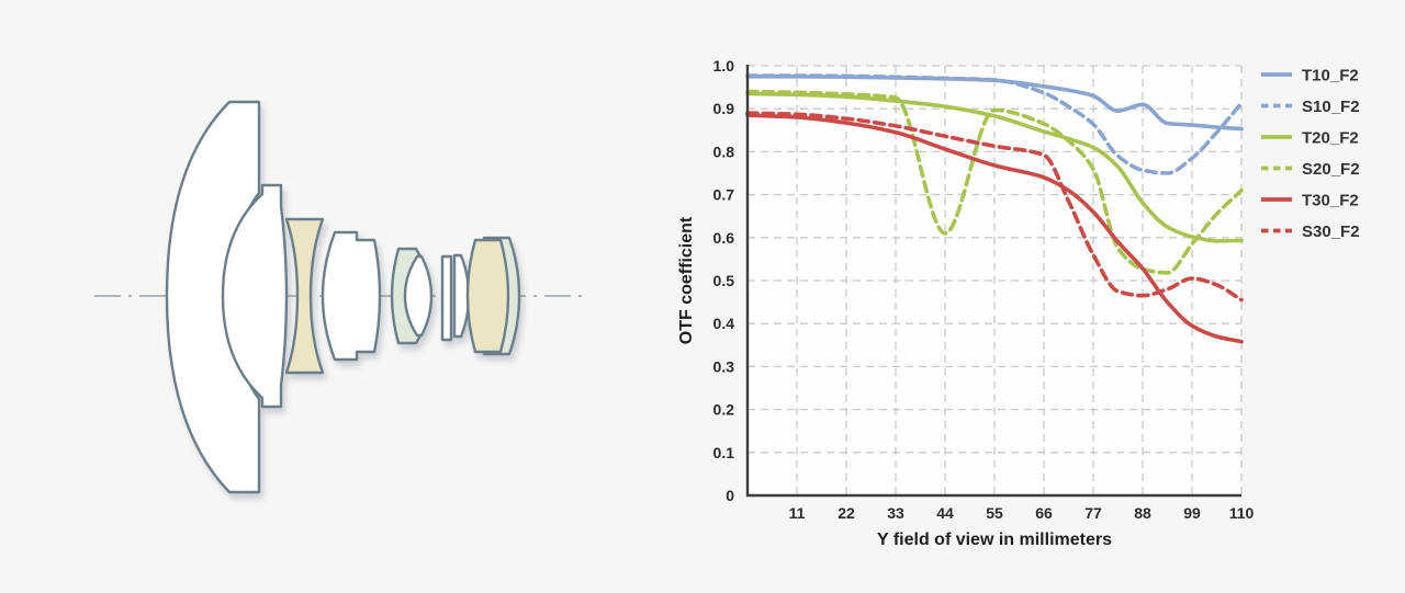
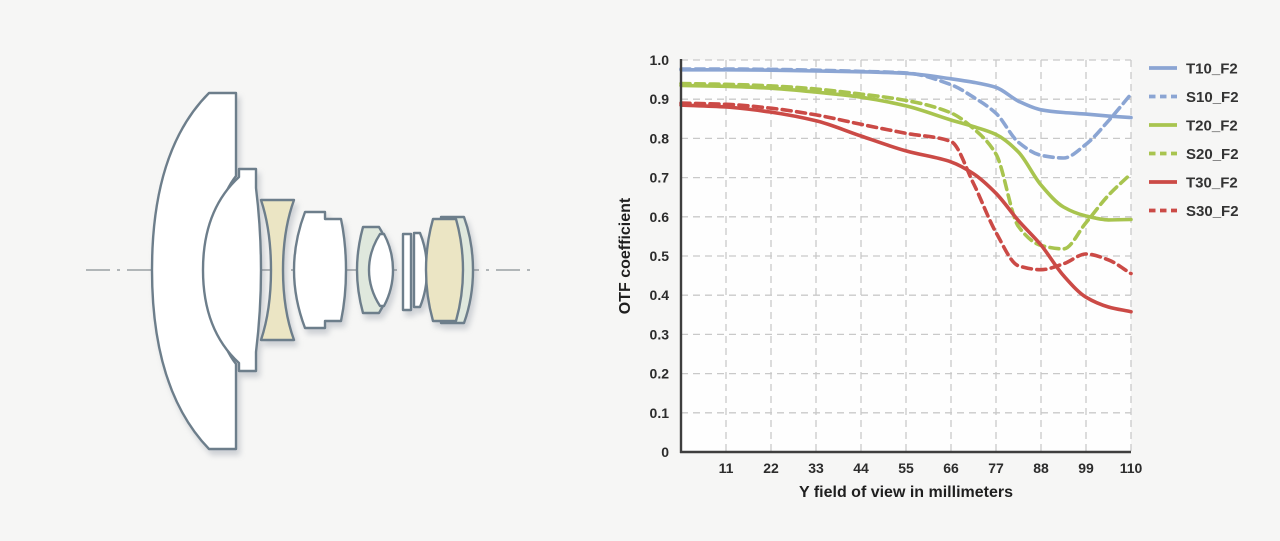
S20_F2/44: 0.61 -> 0.91
T10_F2/88: 0.91 -> 0.87
